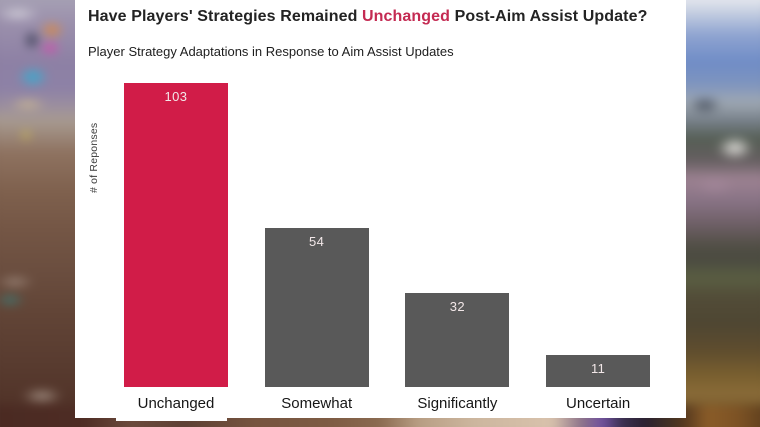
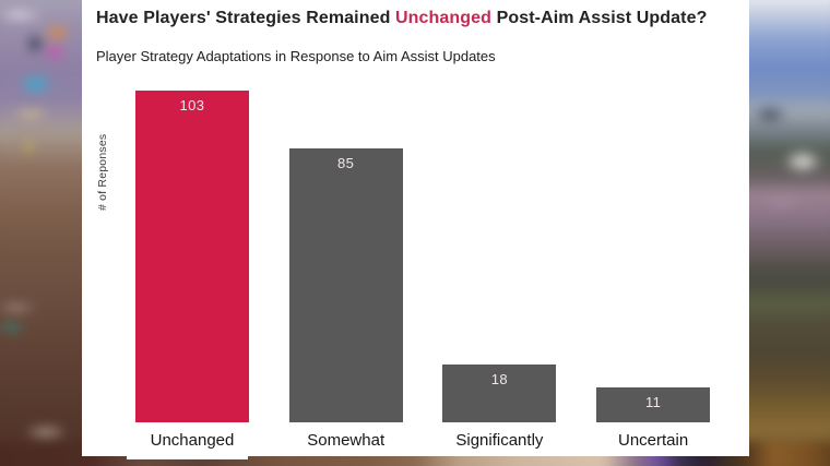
Somewhat: 54 -> 85
Significantly: 32 -> 18
